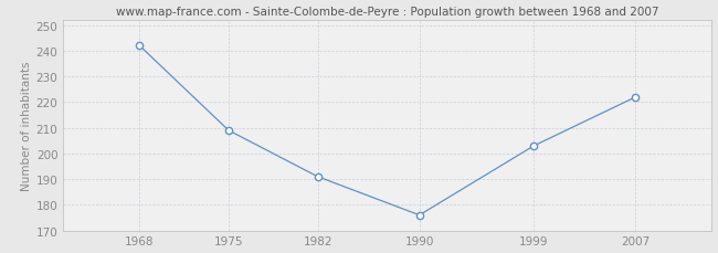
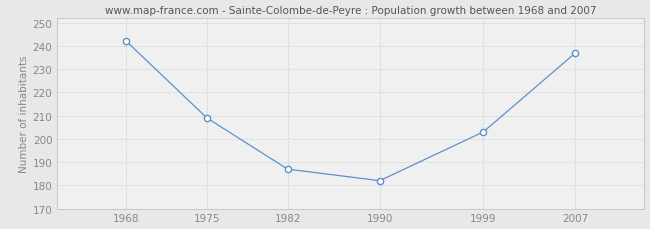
1982: 191 -> 187
1990: 176 -> 182
2007: 222 -> 237
